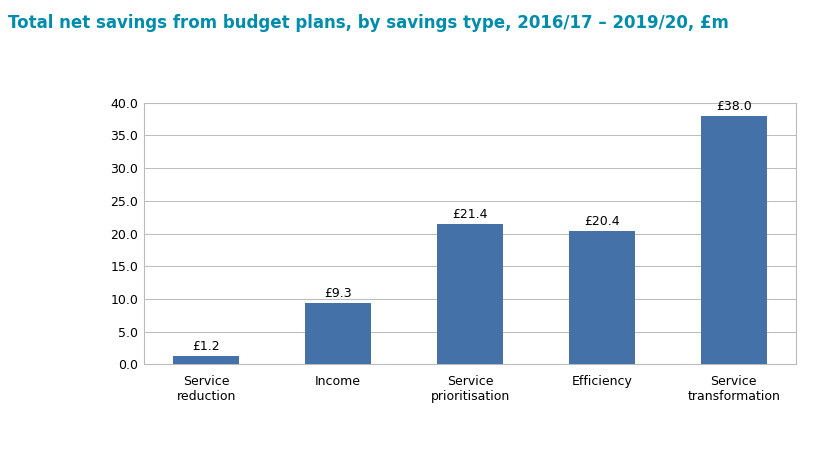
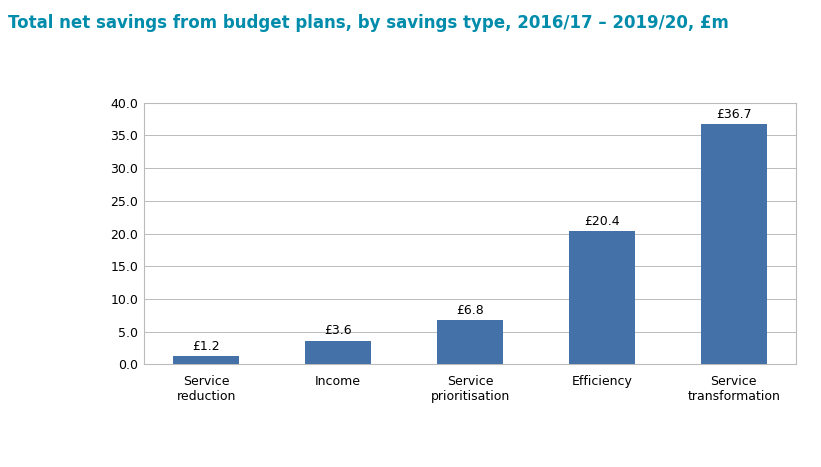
Income: £9.3 -> £3.6
Service prioritisation: £21.4 -> £6.8
Service transformation: £38.0 -> £36.7
